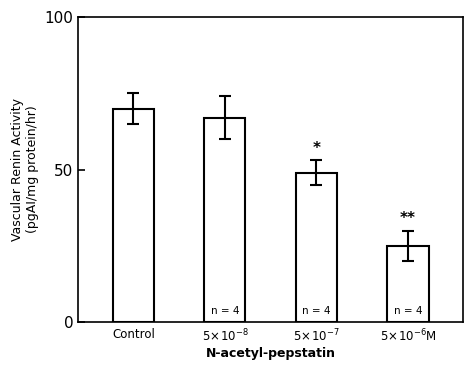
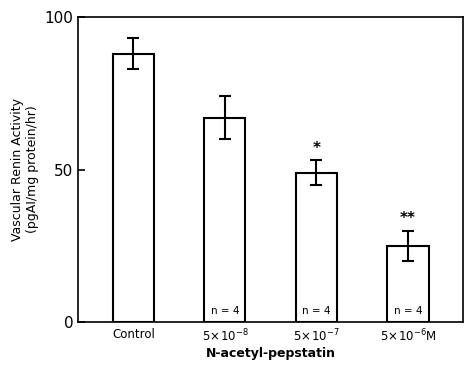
Control: 70 -> 88
